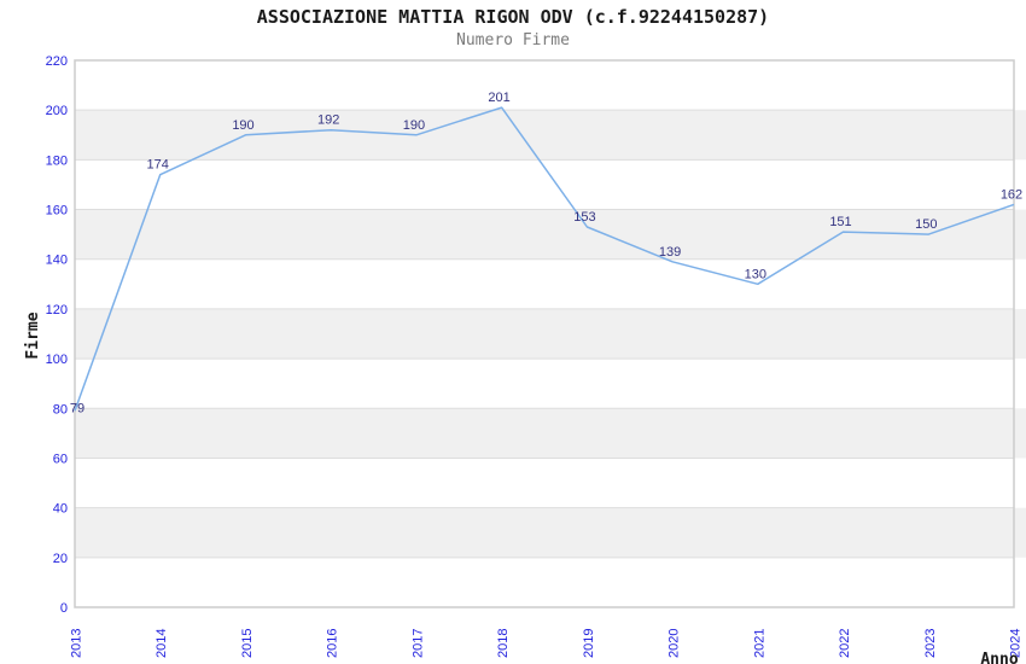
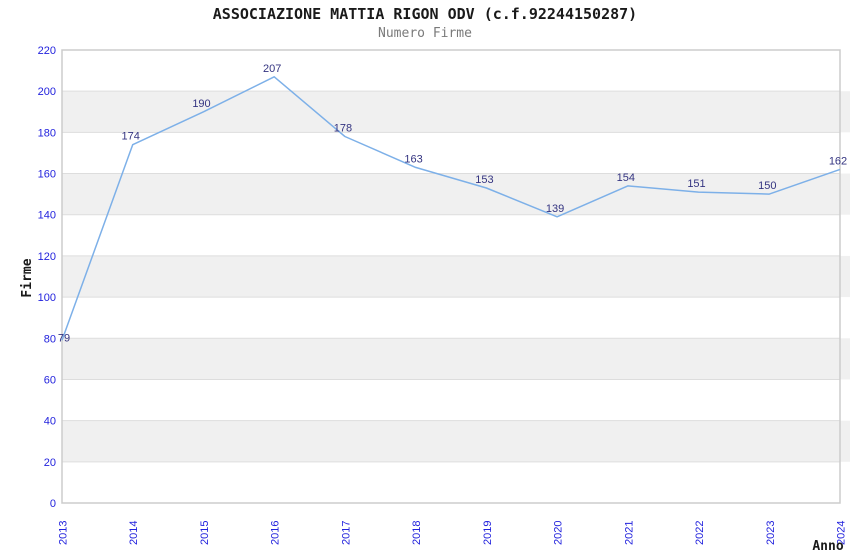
2016: 192 -> 207
2017: 190 -> 178
2018: 201 -> 163
2021: 130 -> 154
